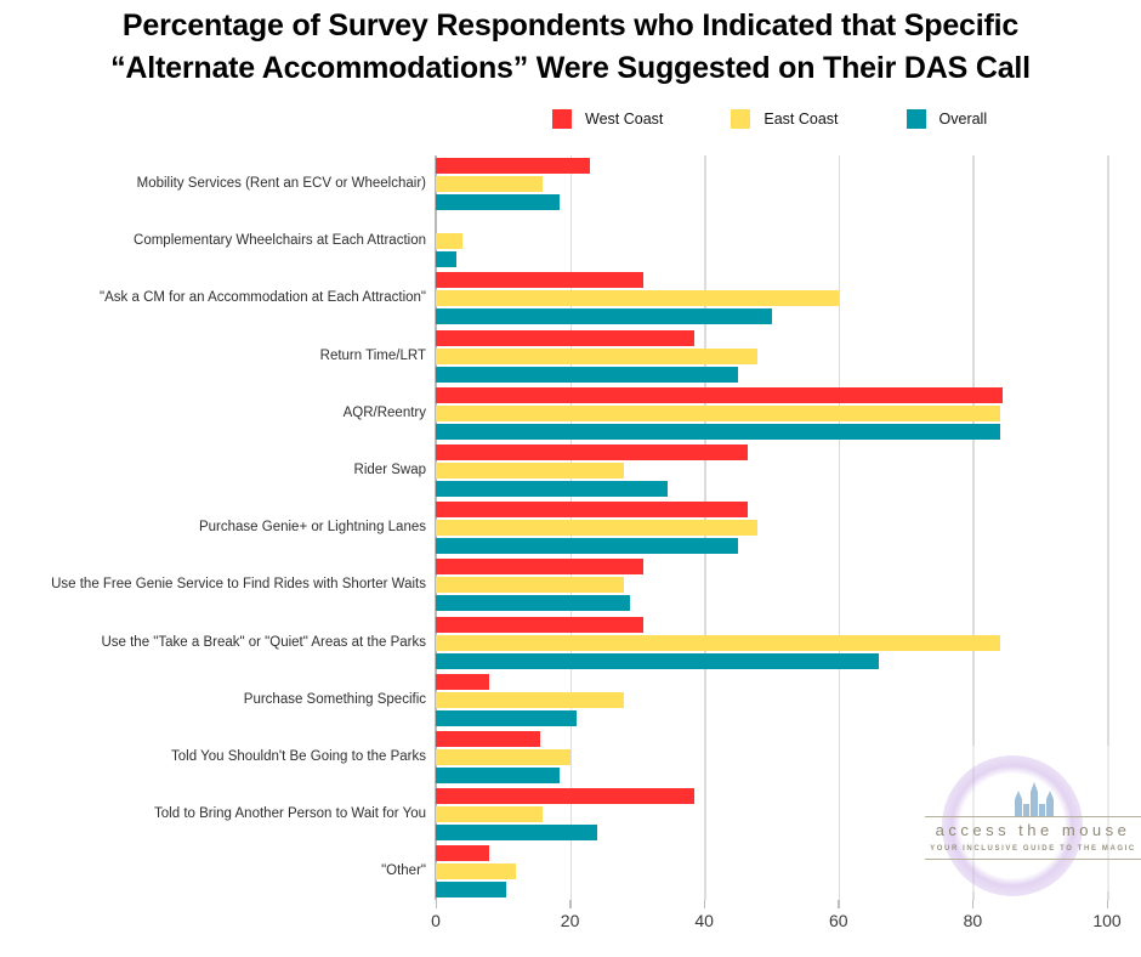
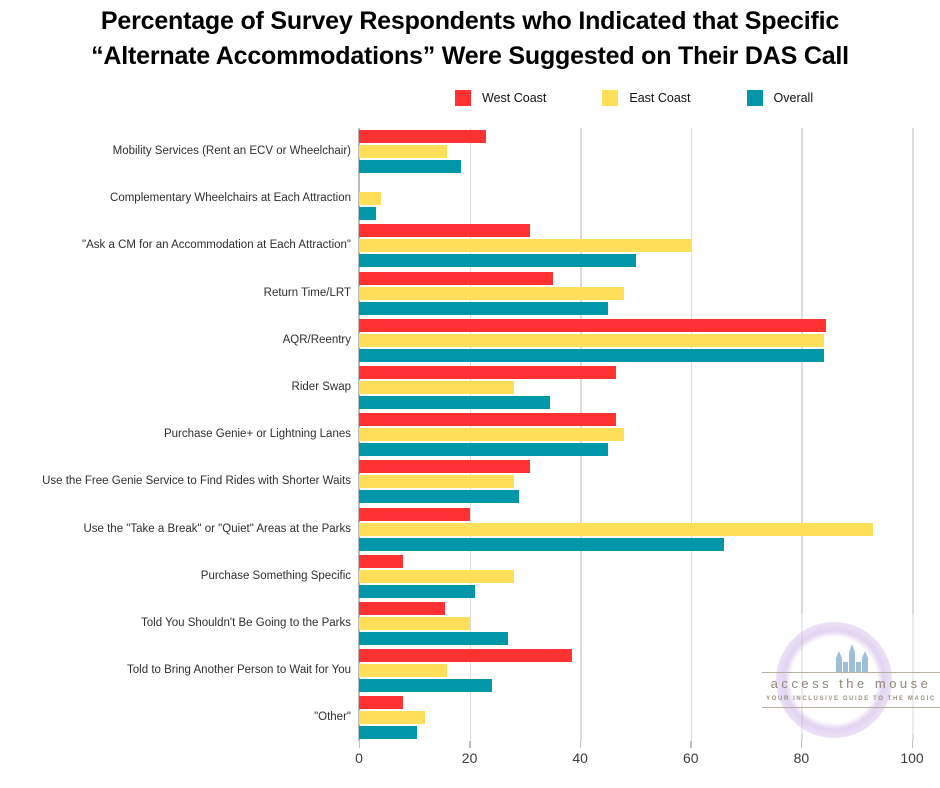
West Coast/Return Time/LRT: 38 -> 35
West Coast/Use the "Take a Break" or "Quiet" Areas at the Parks: 31 -> 20
East Coast/Use the "Take a Break" or "Quiet" Areas at the Parks: 84 -> 93
Overall/Told You Shouldn't Be Going to the Parks: 18 -> 27
